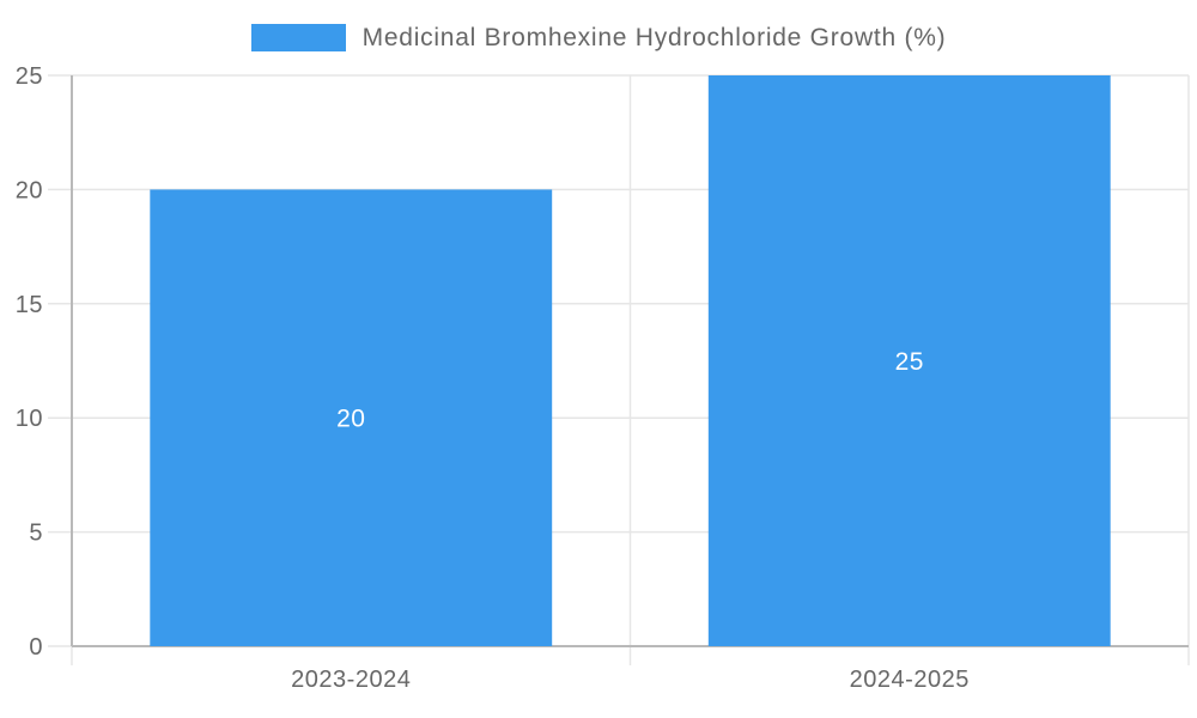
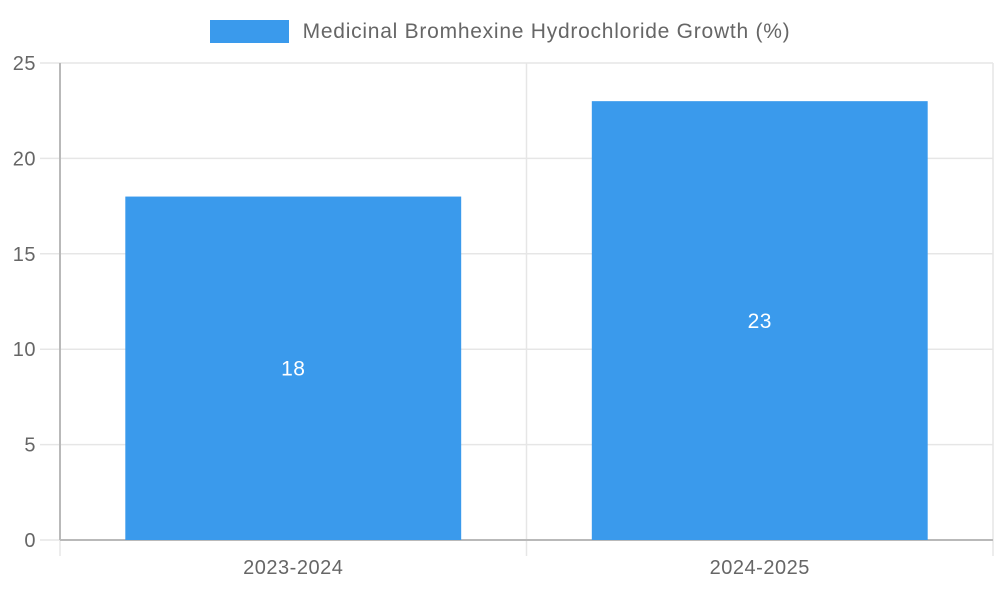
2023-2024: 20 -> 18
2024-2025: 25 -> 23
